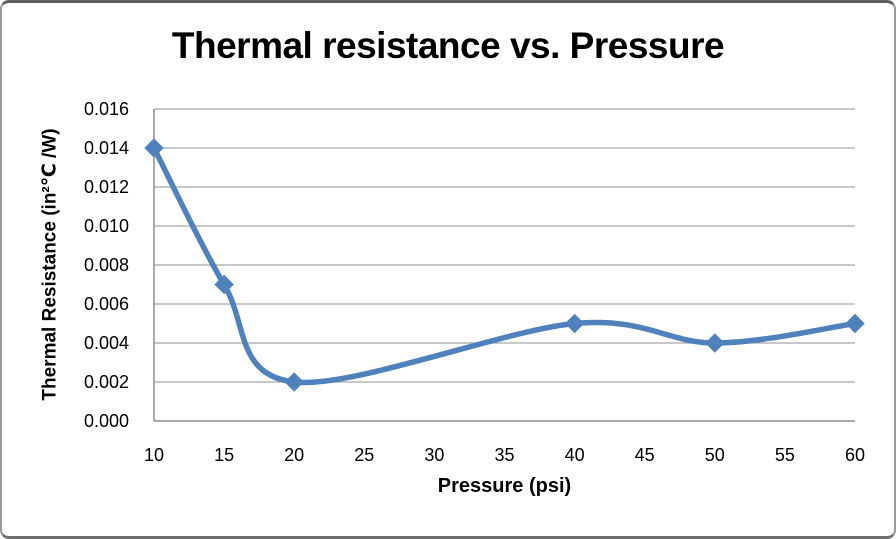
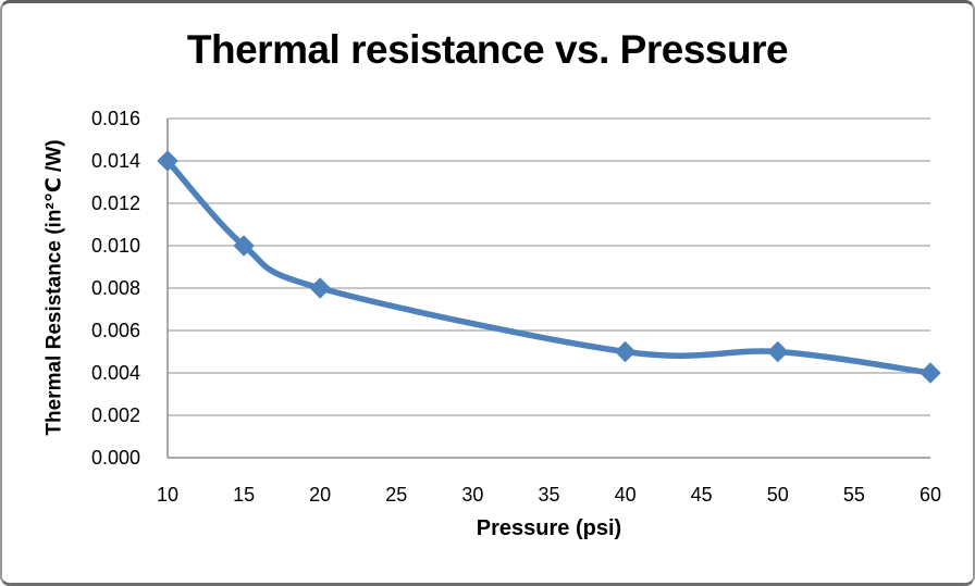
15: 0.007 -> 0.010
20: 0.002 -> 0.008
50: 0.004 -> 0.005
60: 0.005 -> 0.004
